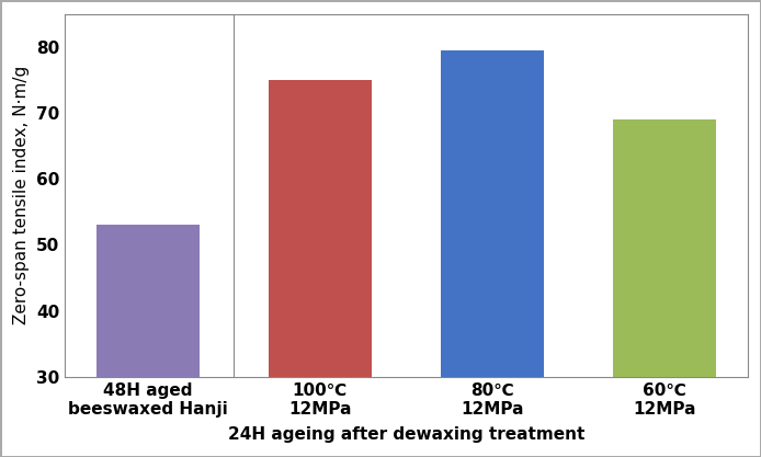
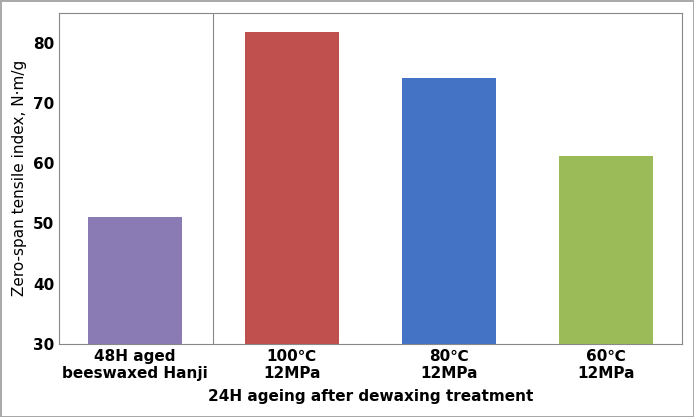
48H aged beeswaxed Hanji: 53.0 -> 51.0
100℃ 12MPa: 75.0 -> 81.8
80℃ 12MPa: 79.5 -> 74.2
60℃ 12MPa: 69.0 -> 61.2
